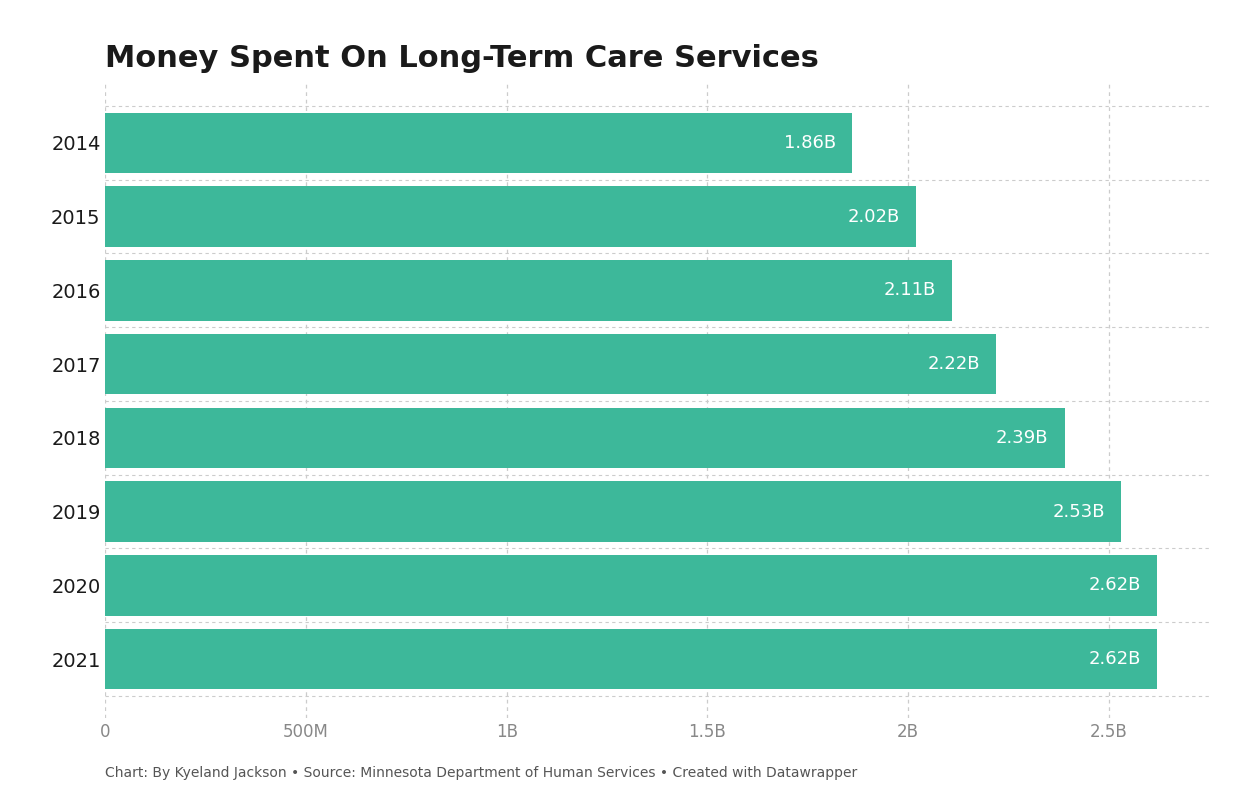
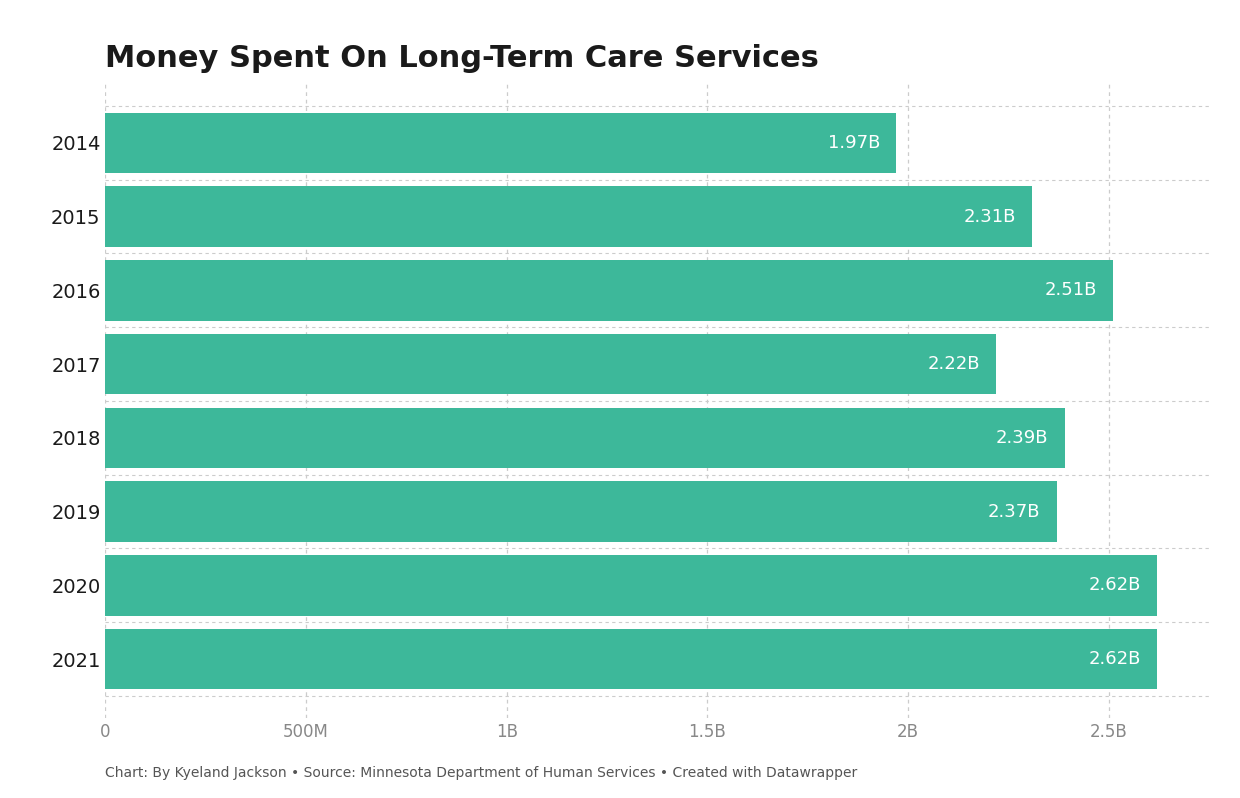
2014: 1.86B -> 1.97B
2015: 2.02B -> 2.31B
2016: 2.11B -> 2.51B
2019: 2.53B -> 2.37B
